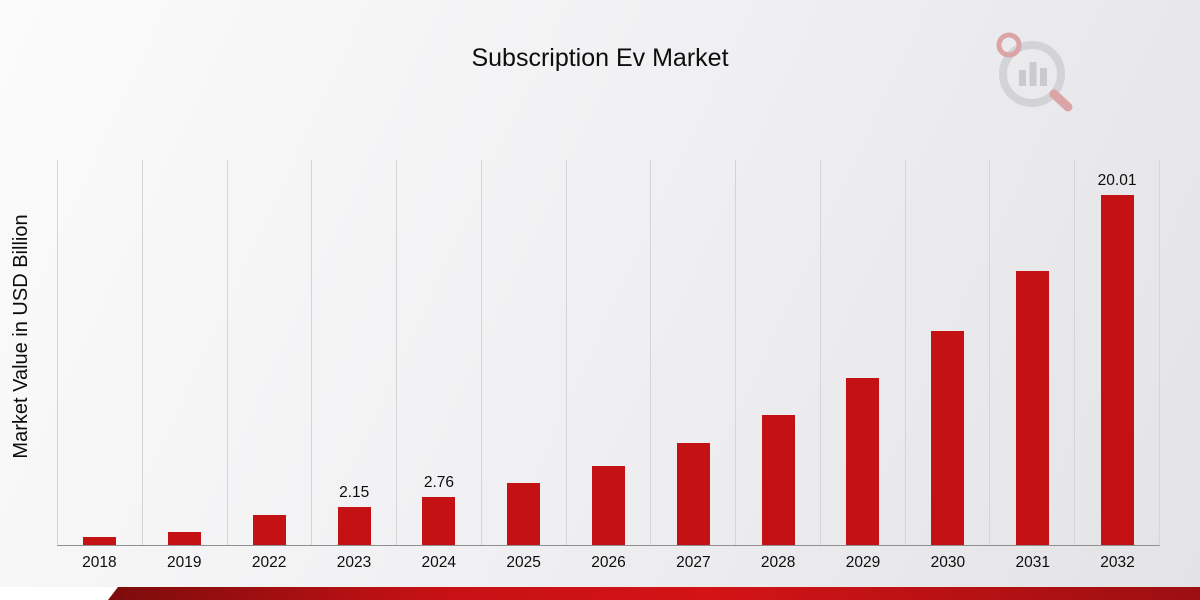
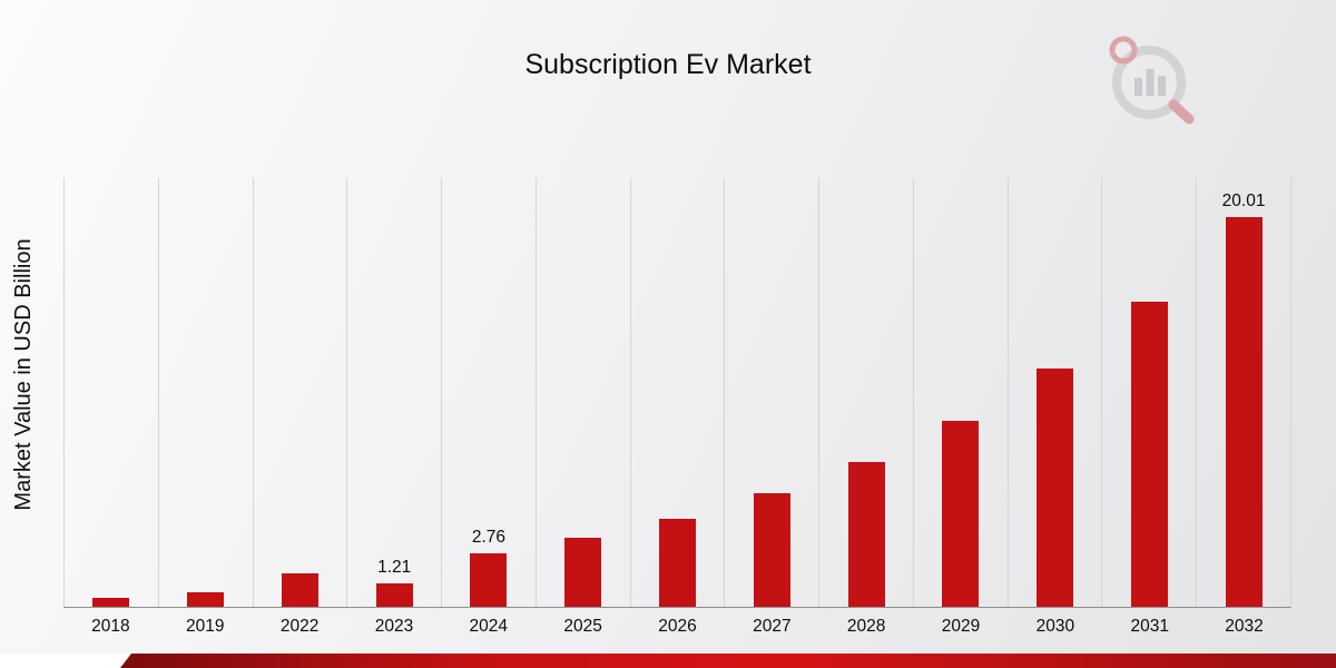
2023: 2.15 -> 1.21
